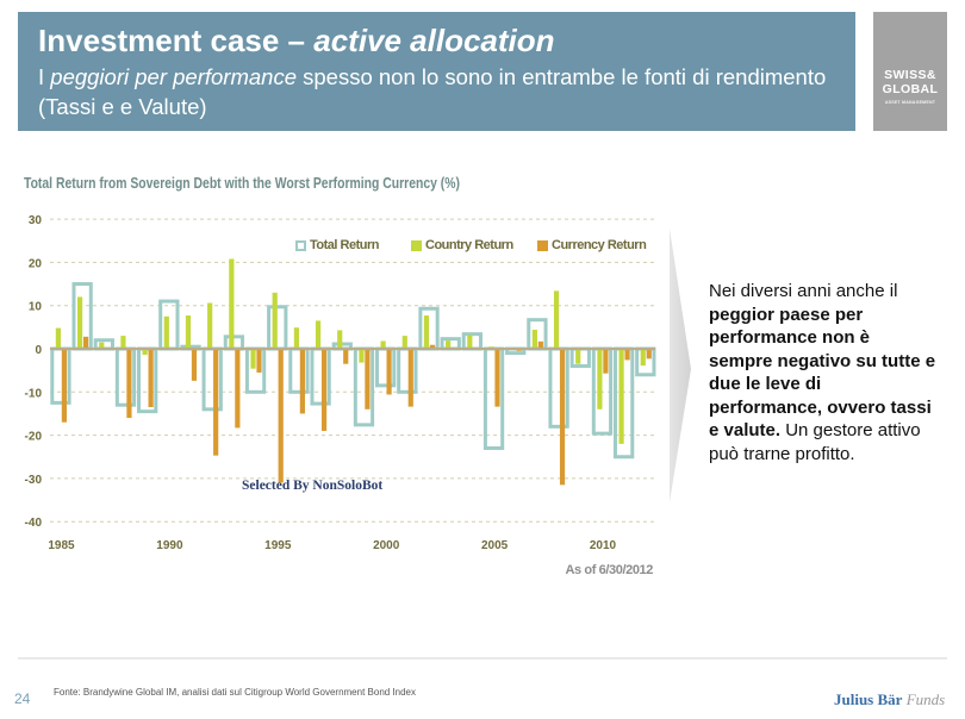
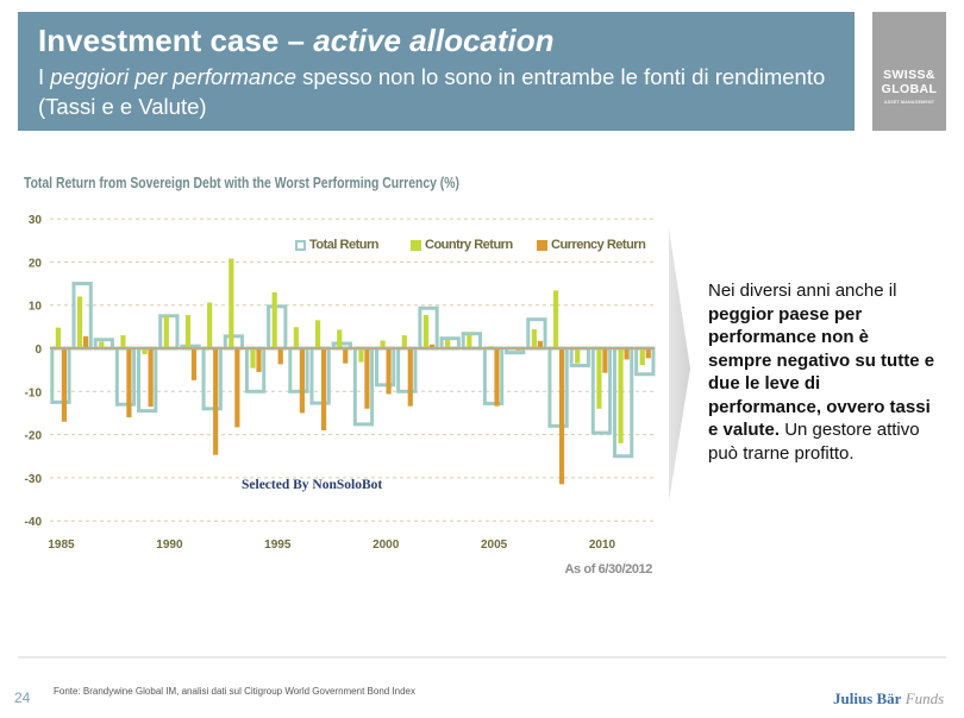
Total Return/1990: 11 -> 8
Currency Return/1995: -31 -> -4
Total Return/2005: -23 -> -13
